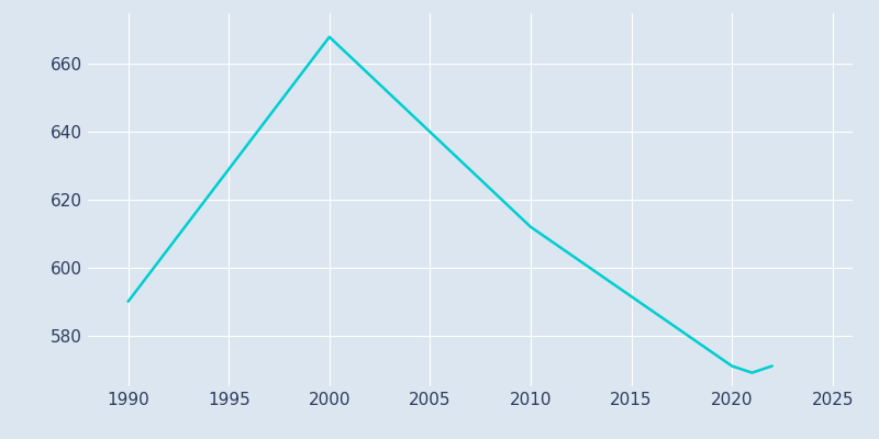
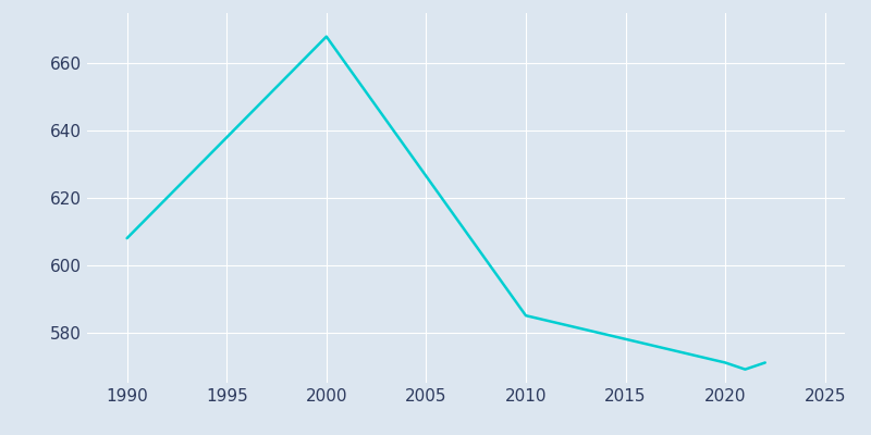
1990: 590 -> 608
2010: 612 -> 585
